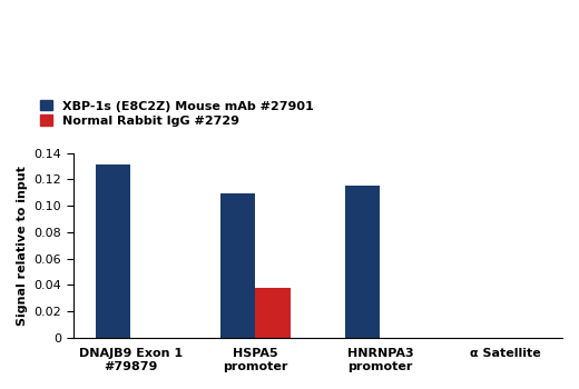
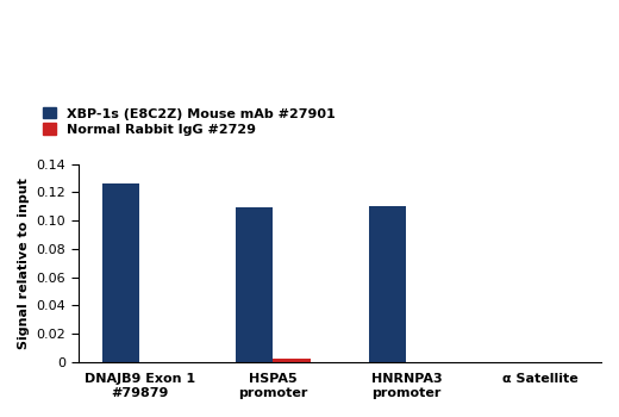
XBP-1s (E8C2Z) Mouse mAb #27901/DNAJB9 Exon 1 #79879: 0.131 -> 0.126
Normal Rabbit IgG #2729/HSPA5 promoter: 0.038 -> 0.002
XBP-1s (E8C2Z) Mouse mAb #27901/HNRNPA3 promoter: 0.115 -> 0.110
